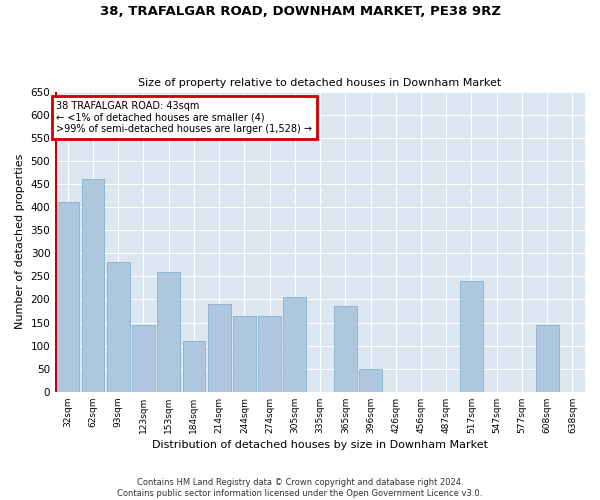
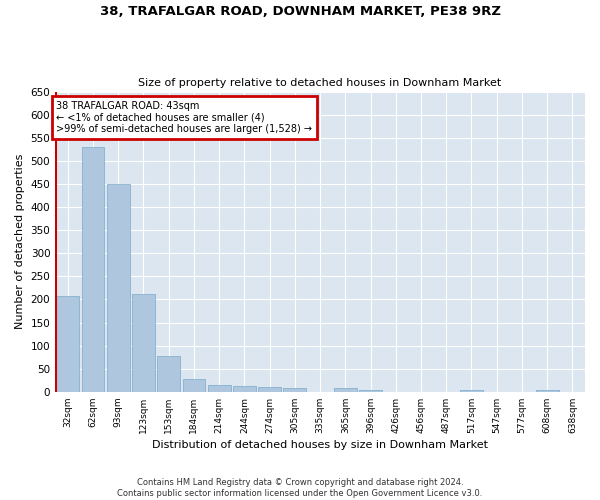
32sqm: 410 -> 207
62sqm: 460 -> 530
93sqm: 280 -> 450
123sqm: 145 -> 212
153sqm: 260 -> 77
184sqm: 110 -> 28
214sqm: 190 -> 15
244sqm: 165 -> 13
274sqm: 165 -> 10
305sqm: 205 -> 8
365sqm: 185 -> 8
396sqm: 50 -> 5
517sqm: 240 -> 5
608sqm: 145 -> 5
